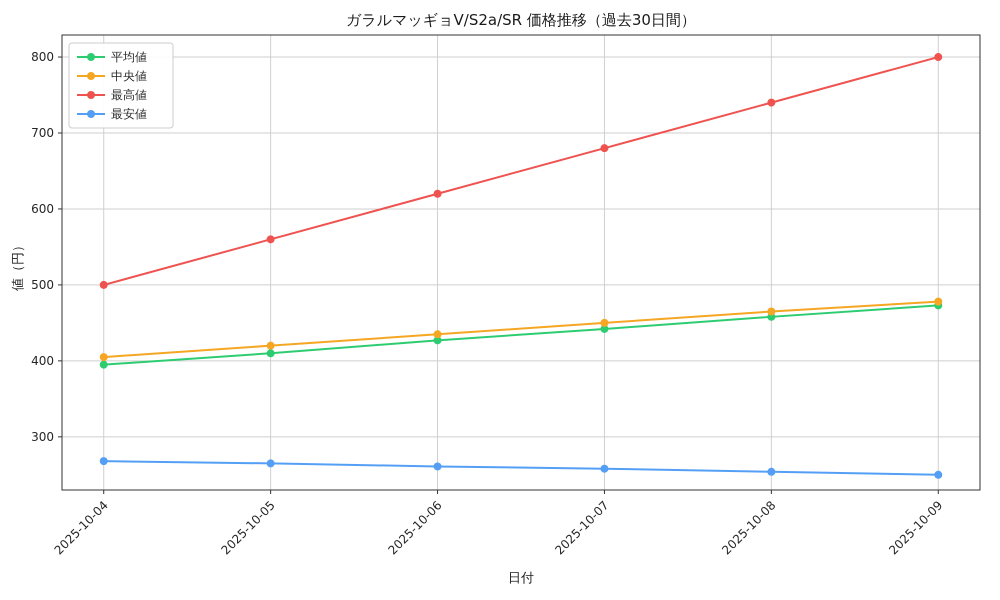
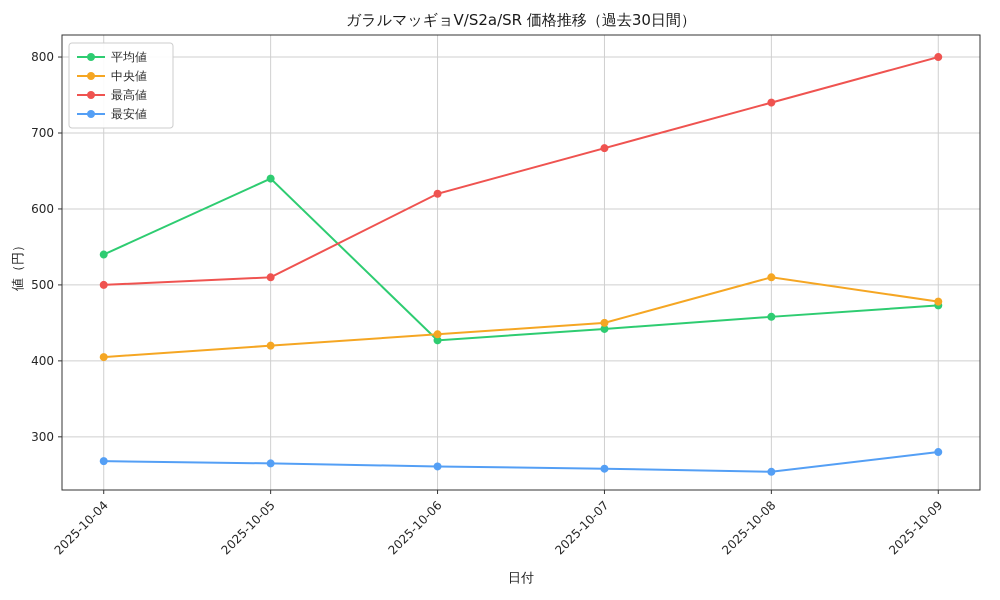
平均値/2025-10-04: 400 -> 540
平均値/2025-10-05: 410 -> 640
最高値/2025-10-05: 560 -> 510
中央値/2025-10-08: 460 -> 510
最安値/2025-10-09: 250 -> 280
